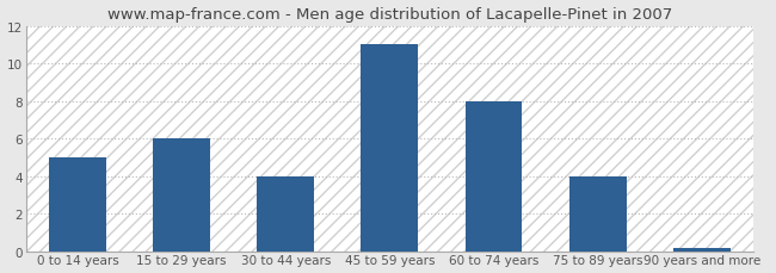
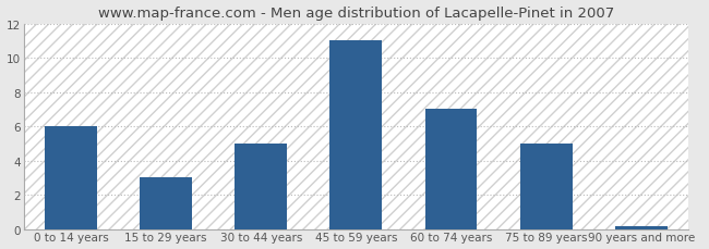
0 to 14 years: 5.0 -> 6.0
15 to 29 years: 6.0 -> 3.0
30 to 44 years: 4.0 -> 5.0
60 to 74 years: 8.0 -> 7.0
75 to 89 years: 4.0 -> 5.0
